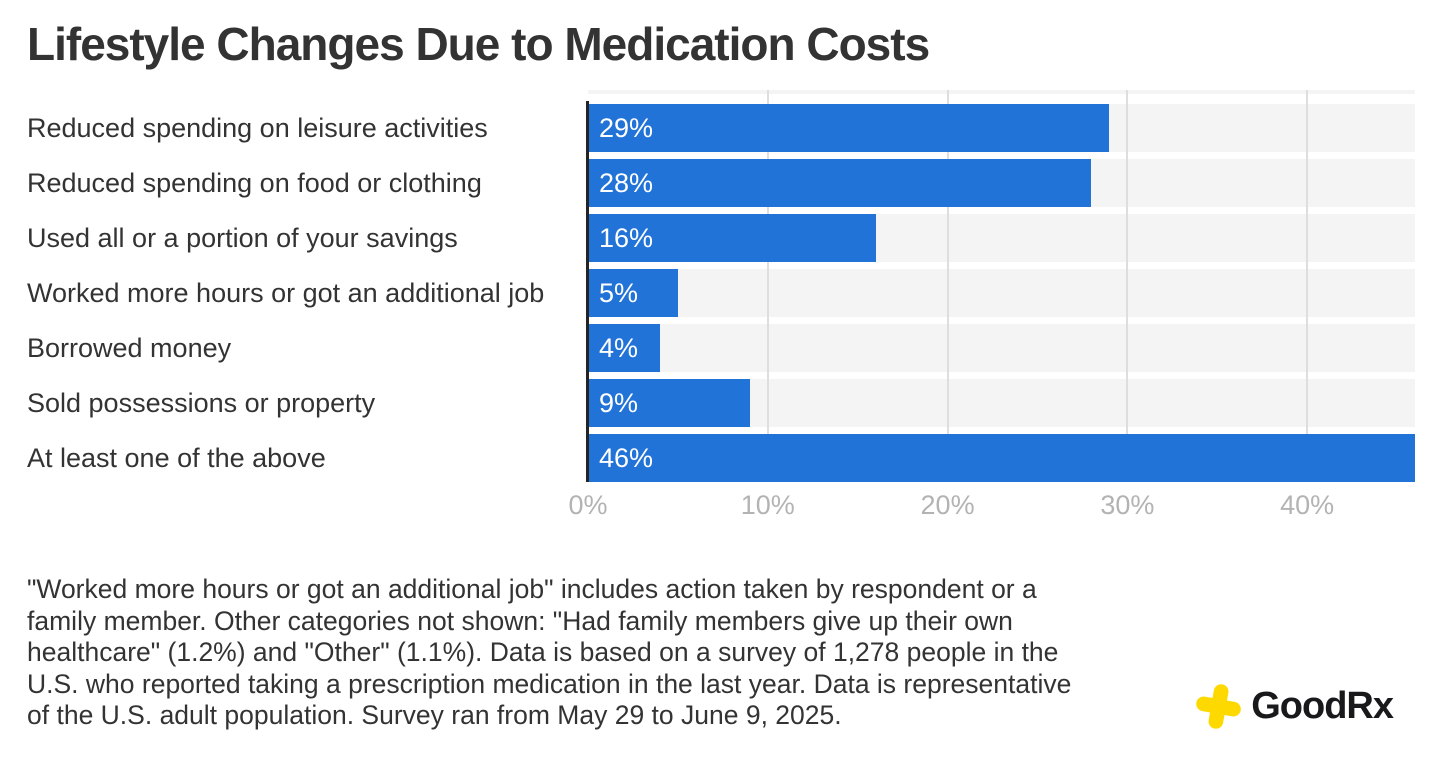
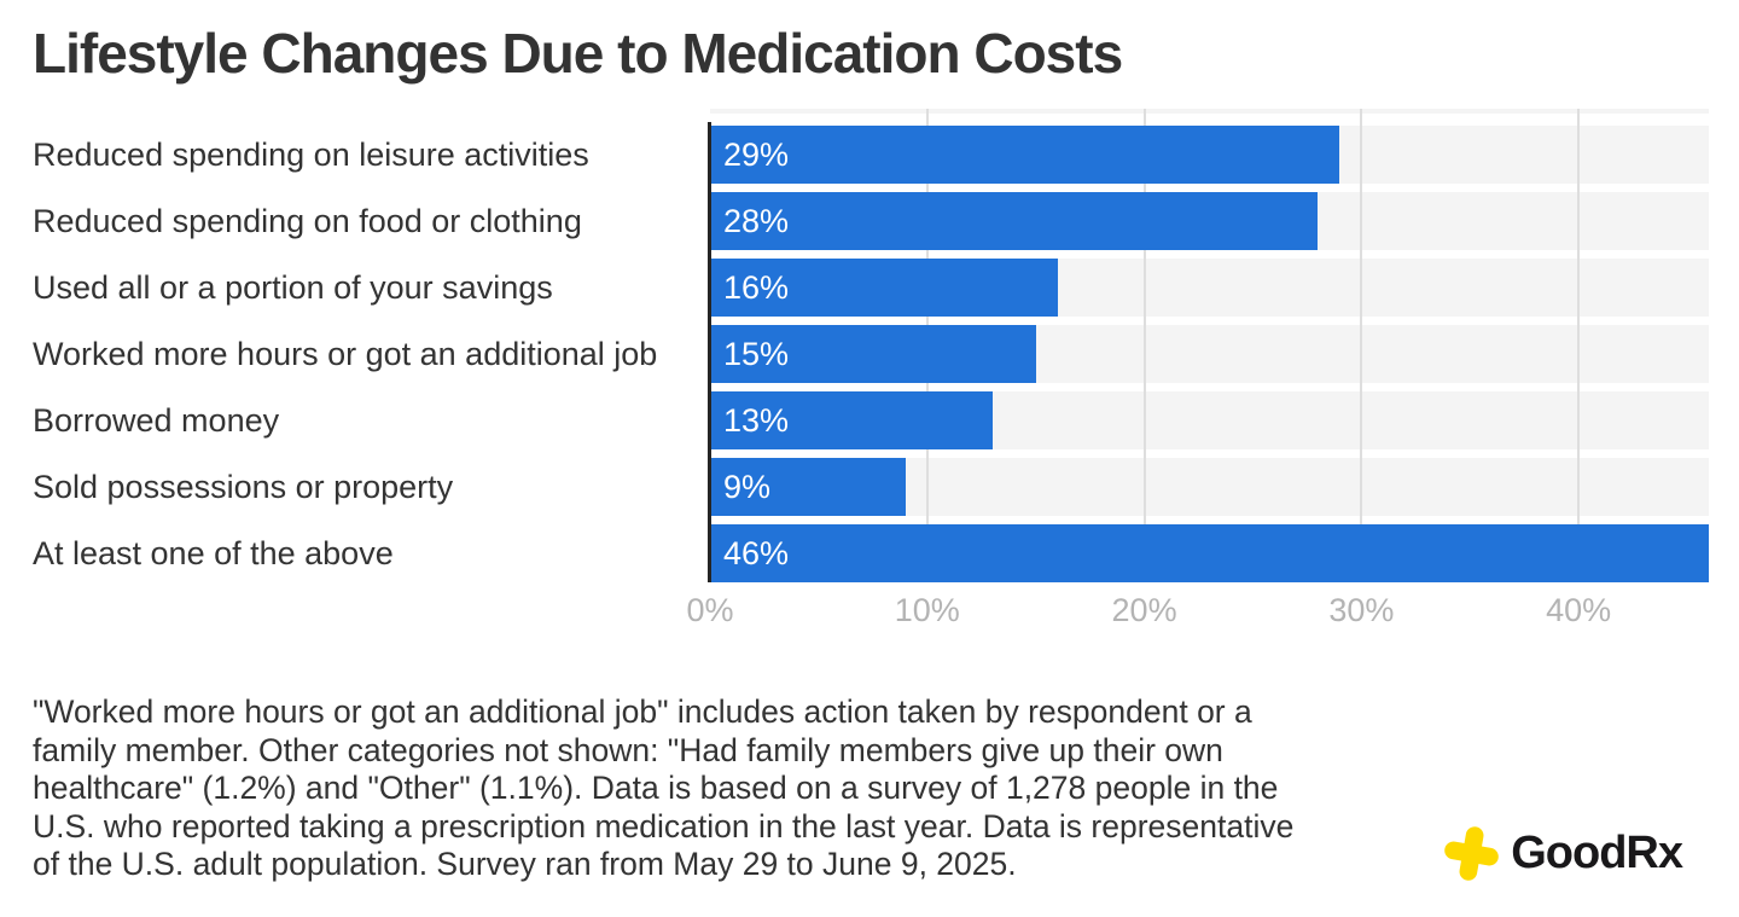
Worked more hours or got an additional job: 5% -> 15%
Borrowed money: 4% -> 13%
